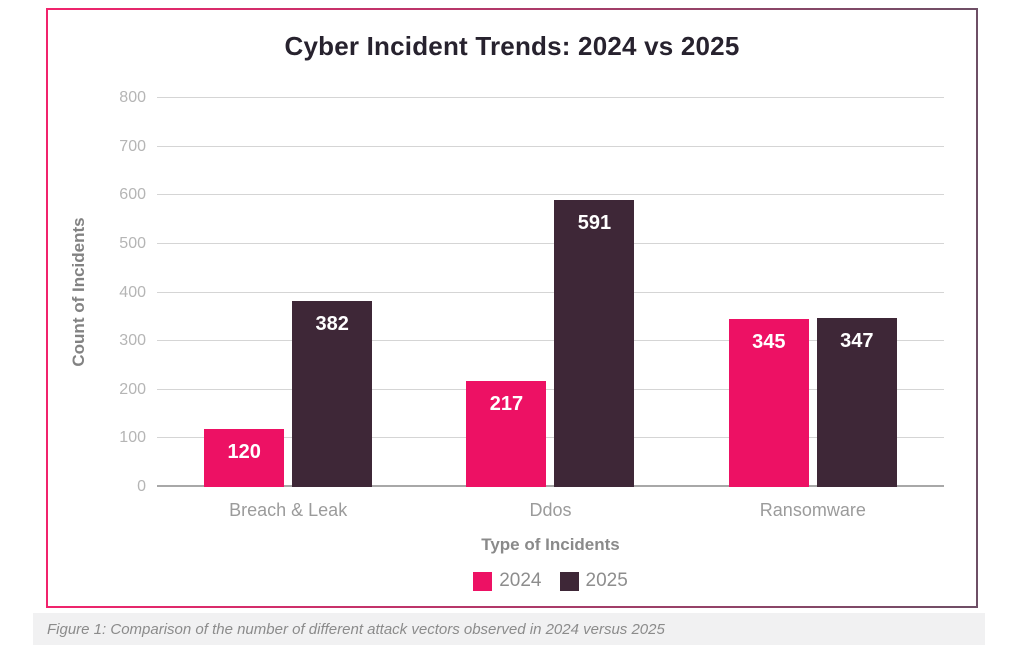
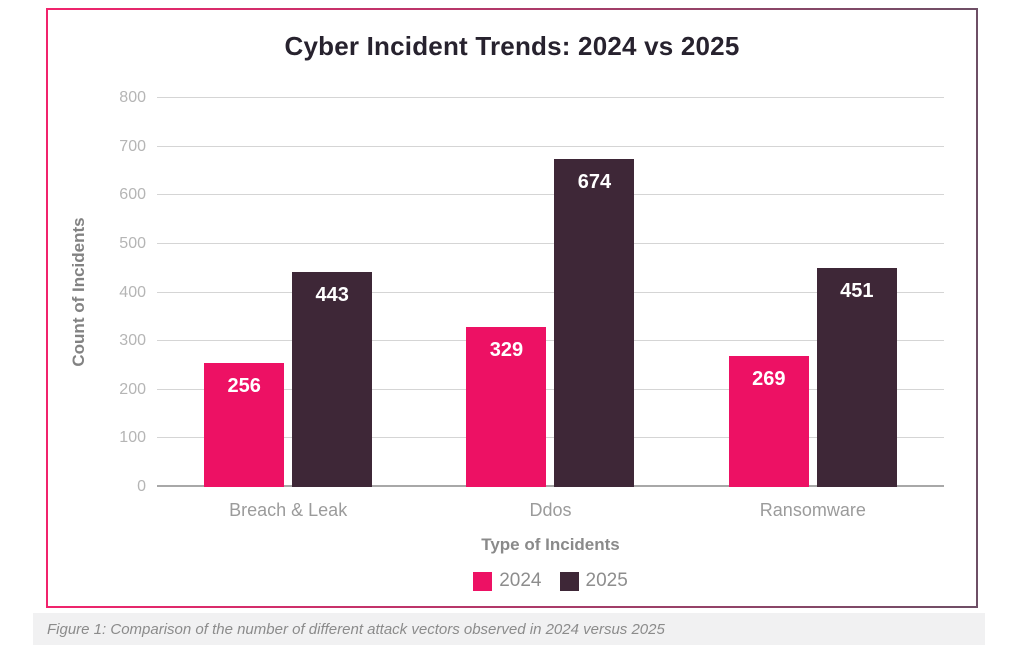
2024/Breach & Leak: 120 -> 256
2025/Breach & Leak: 382 -> 443
2024/Ddos: 217 -> 329
2025/Ddos: 591 -> 674
2024/Ransomware: 345 -> 269
2025/Ransomware: 347 -> 451
